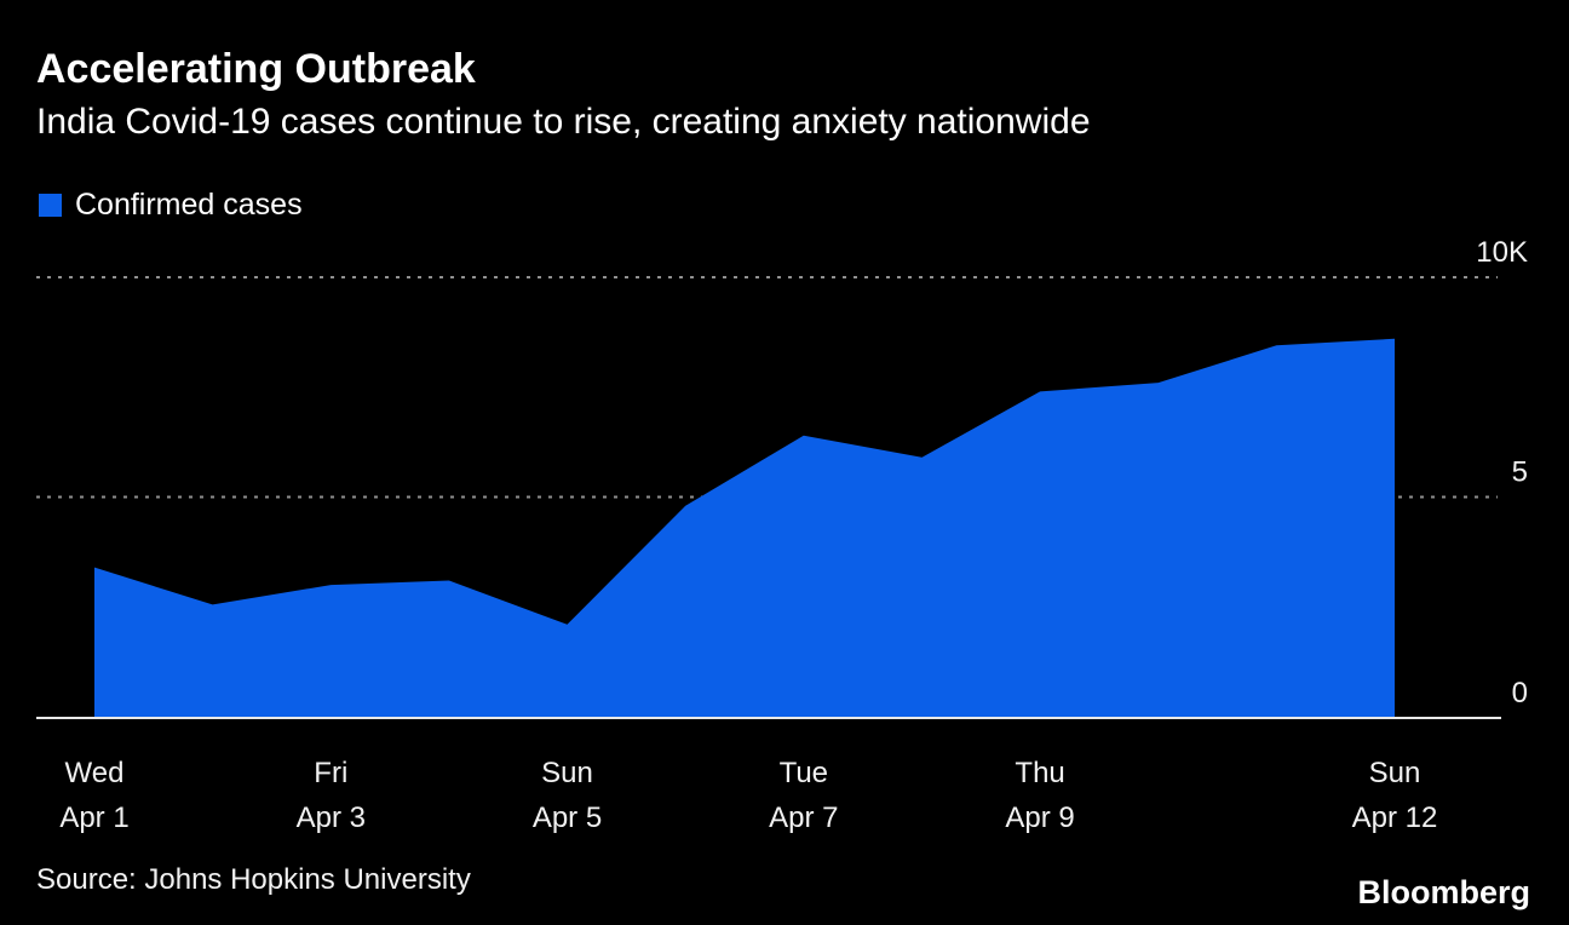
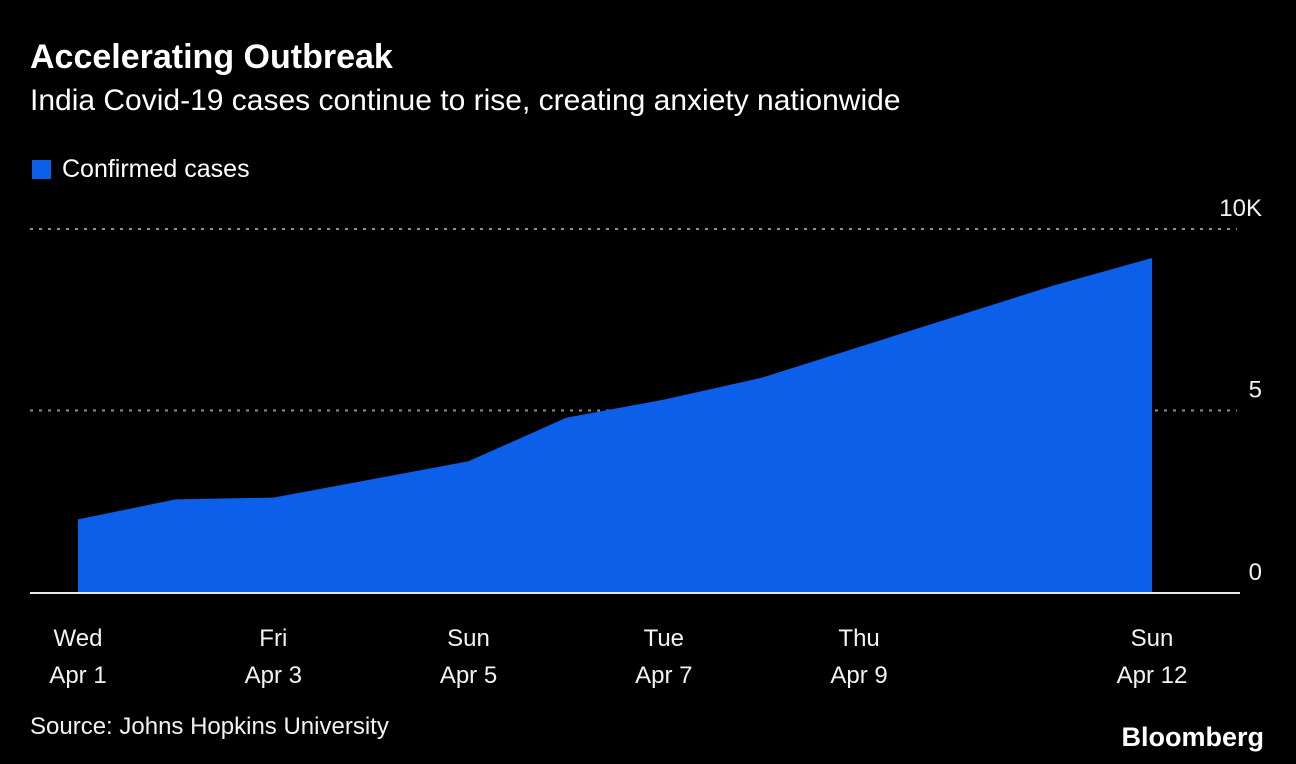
Apr 1: 3.4K -> 2.0K
Apr 3: 3.0K -> 2.6K
Apr 5: 2.1K -> 3.6K
Apr 7: 6.4K -> 5.3K
Apr 9: 7.4K -> 6.8K
Apr 12: 8.6K -> 9.2K
